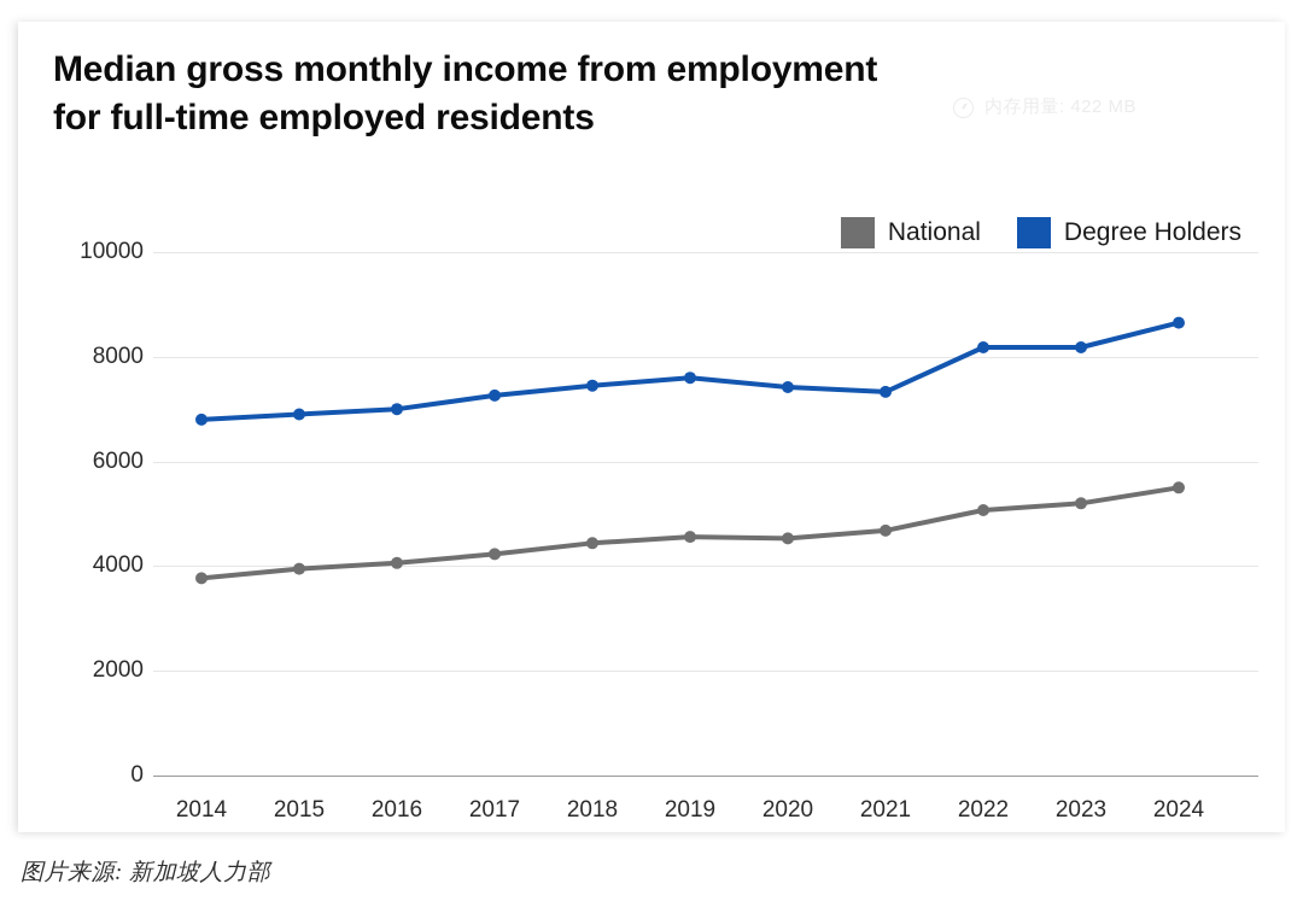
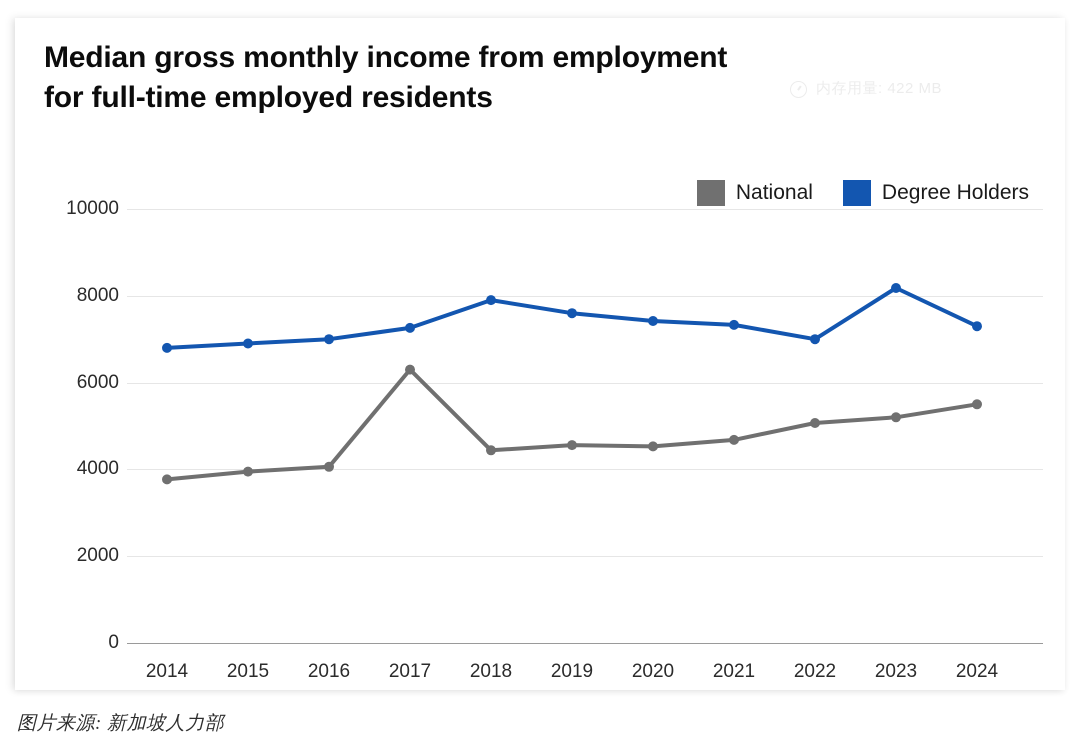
National/2017: 4200 -> 6300
Degree Holders/2018: 7400 -> 7900
Degree Holders/2022: 8200 -> 7000
Degree Holders/2024: 8600 -> 7300
